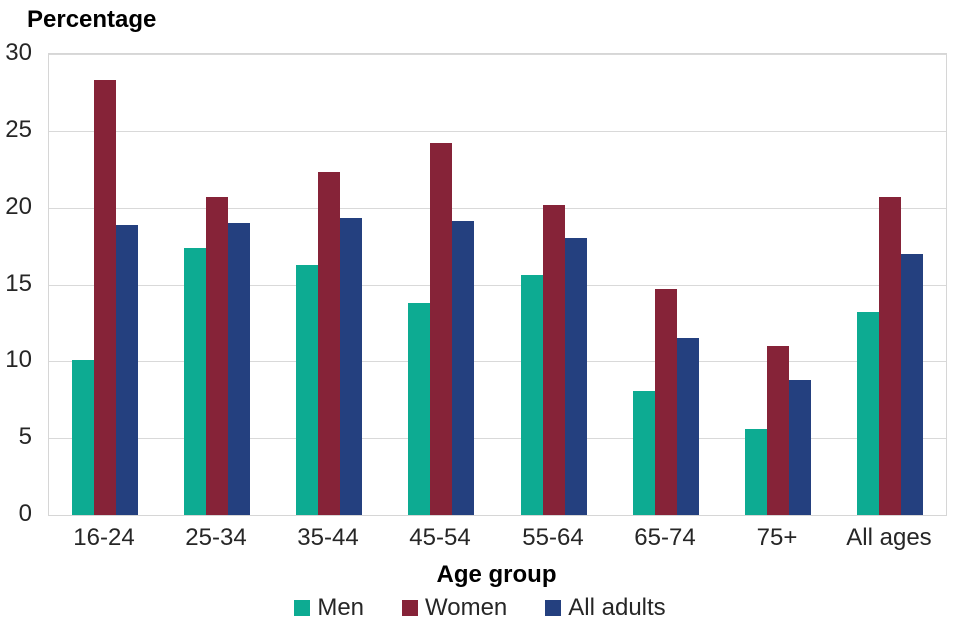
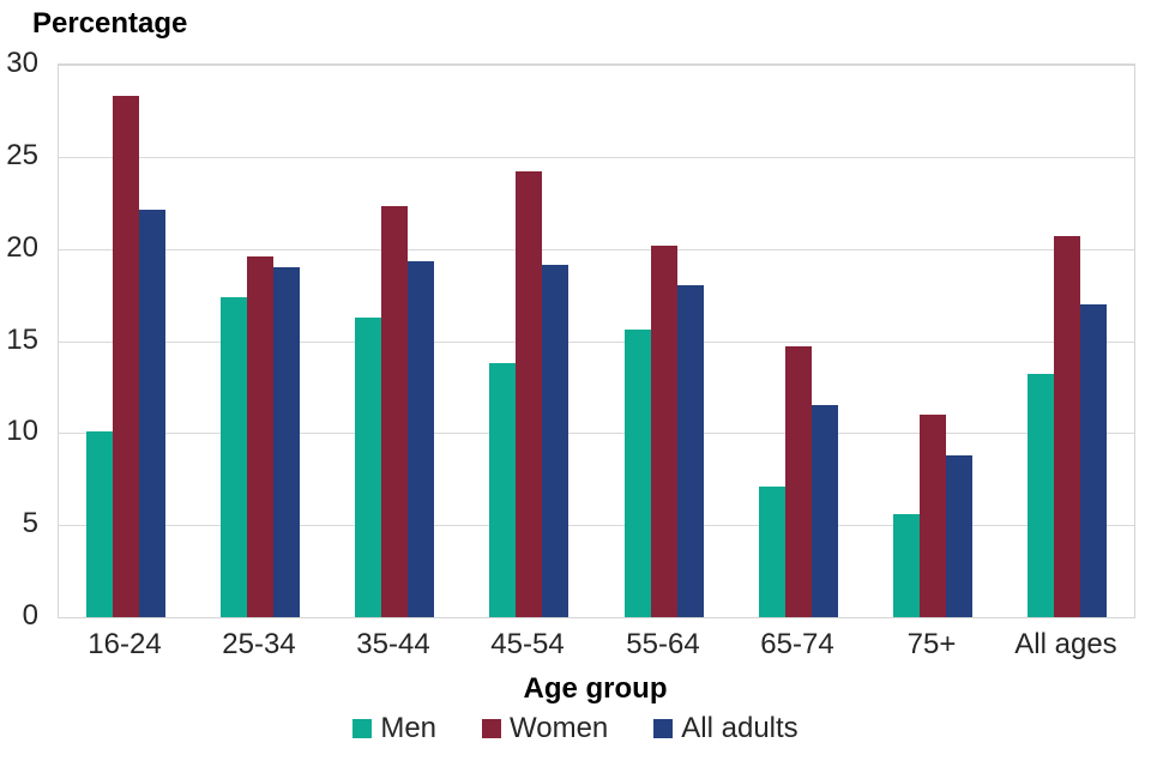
All adults/16-24: 18.9 -> 22.1
Women/25-34: 20.7 -> 19.6
Men/65-74: 8.1 -> 7.1
